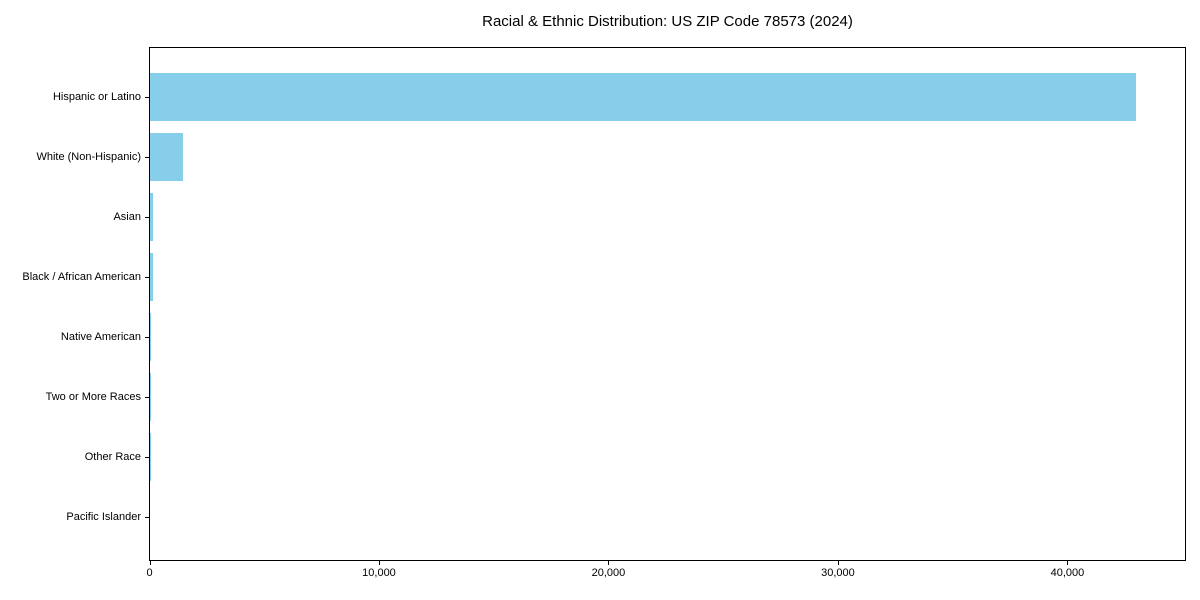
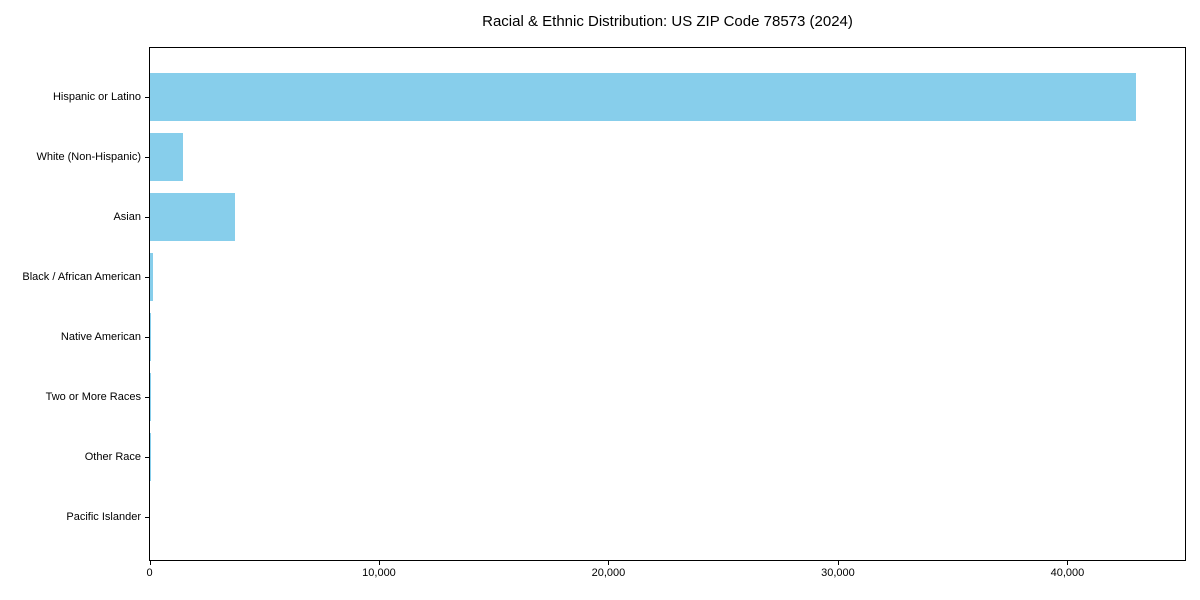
Asian: 200 -> 3700
